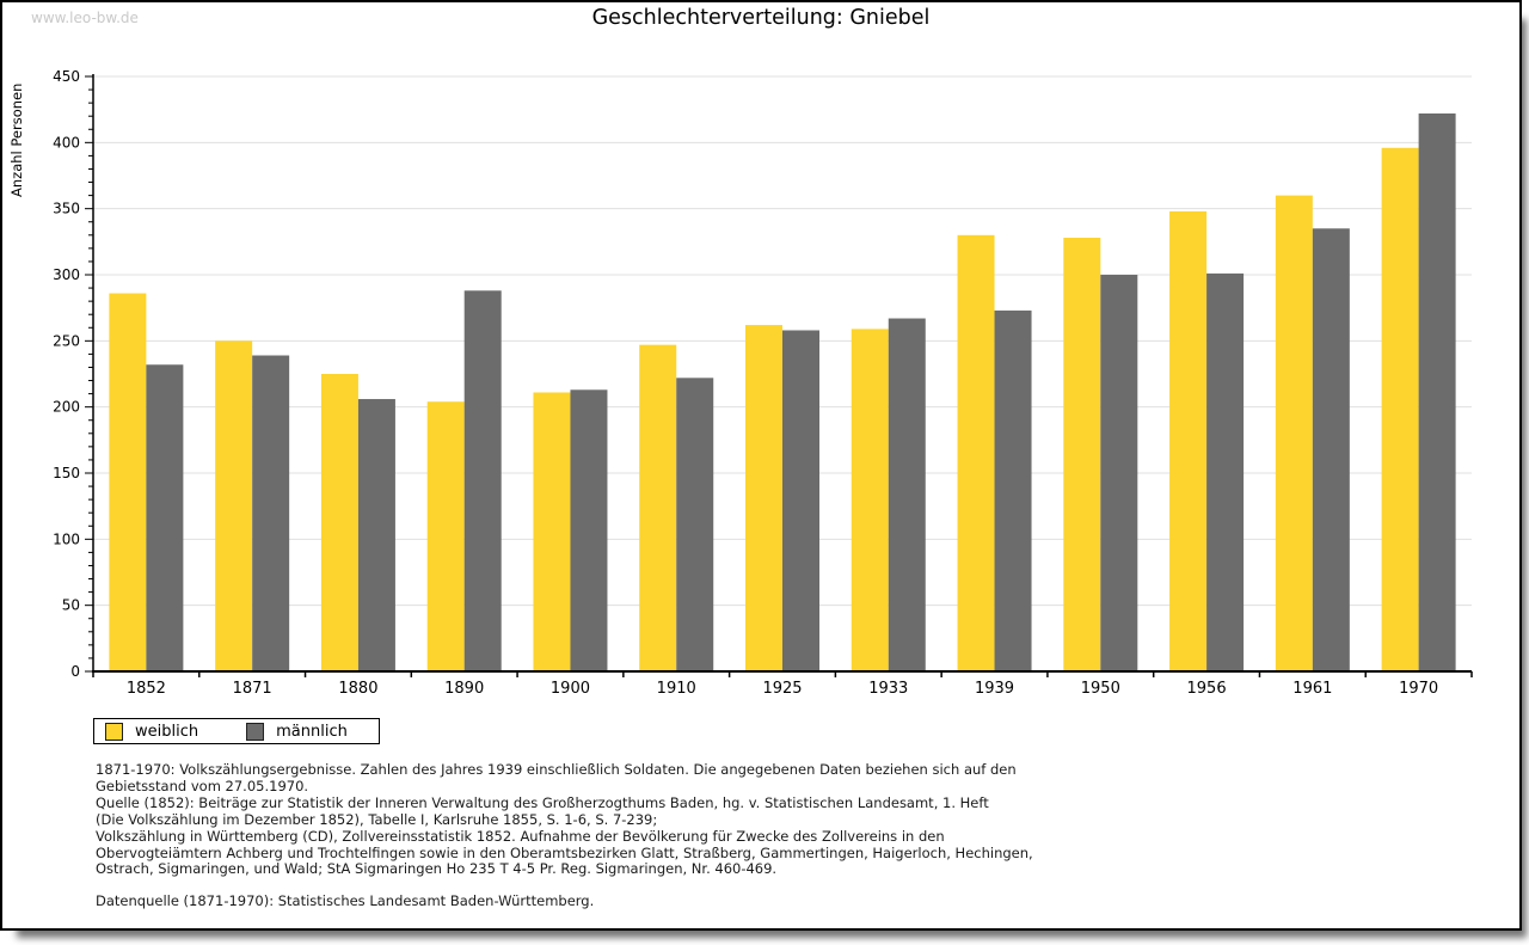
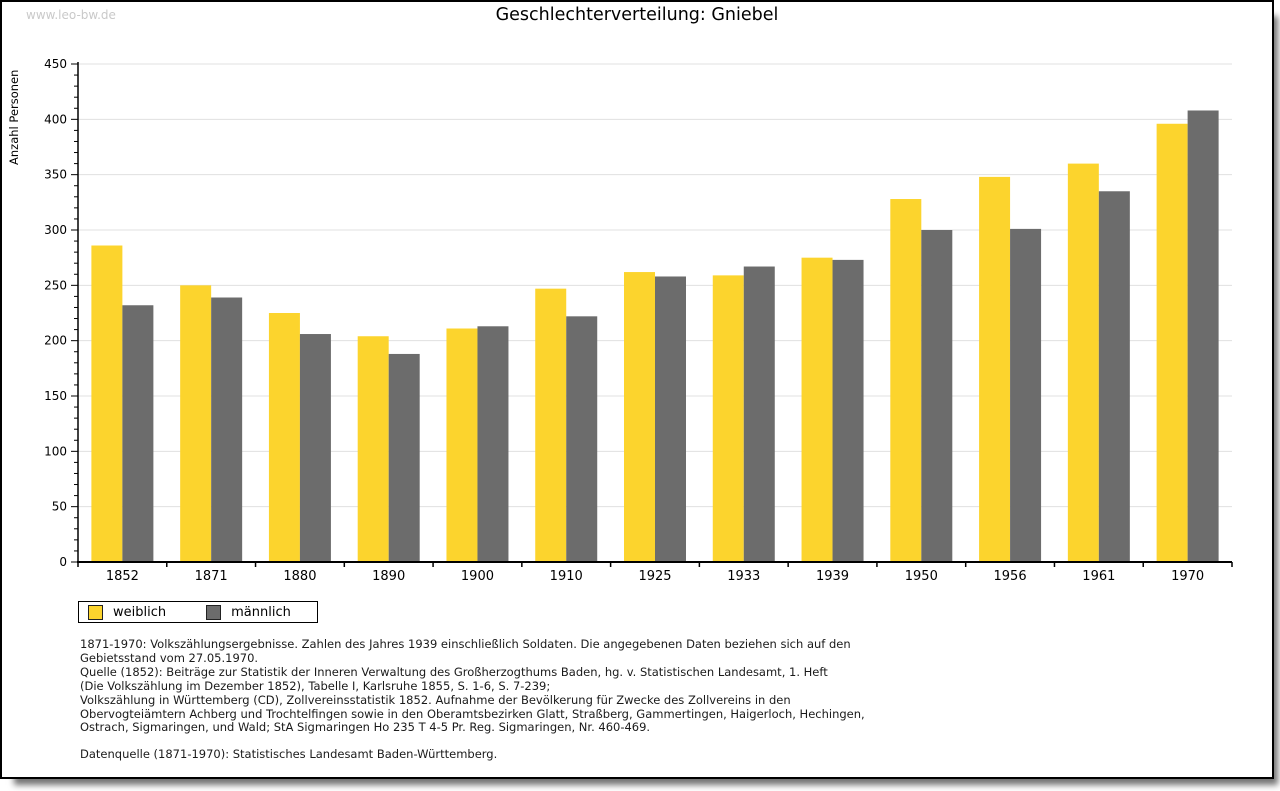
männlich/1890: 288 -> 188
weiblich/1939: 330 -> 275
männlich/1970: 422 -> 408
